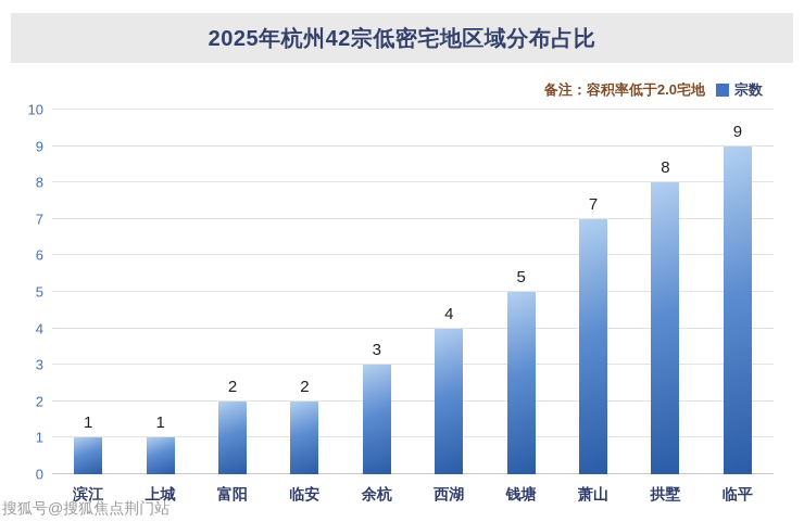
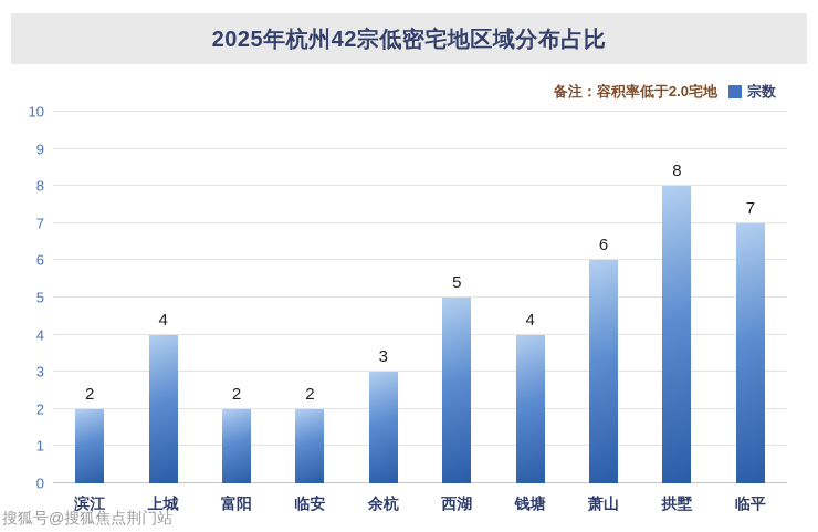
滨江: 1 -> 2
上城: 1 -> 4
西湖: 4 -> 5
钱塘: 5 -> 4
萧山: 7 -> 6
临平: 9 -> 7
